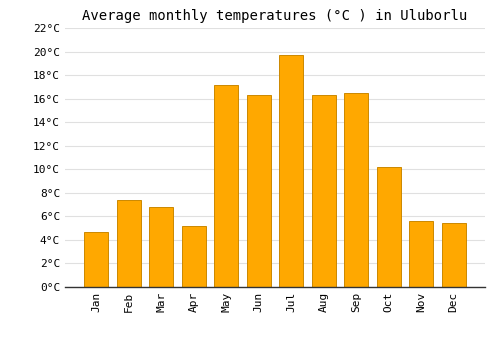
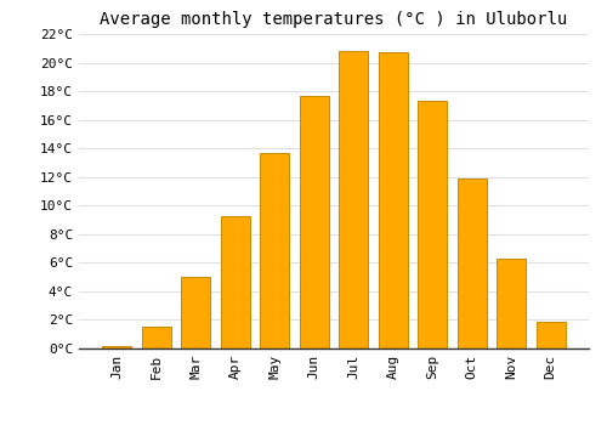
Jan: 4.7°C -> 0.2°C
Feb: 7.4°C -> 1.5°C
Mar: 6.8°C -> 5.0°C
Apr: 5.2°C -> 9.3°C
May: 17.2°C -> 13.7°C
Jun: 16.3°C -> 17.7°C
Jul: 19.7°C -> 20.8°C
Aug: 16.3°C -> 20.7°C
Sep: 16.5°C -> 17.3°C
Oct: 10.2°C -> 11.9°C
Nov: 5.6°C -> 6.3°C
Dec: 5.4°C -> 1.9°C
